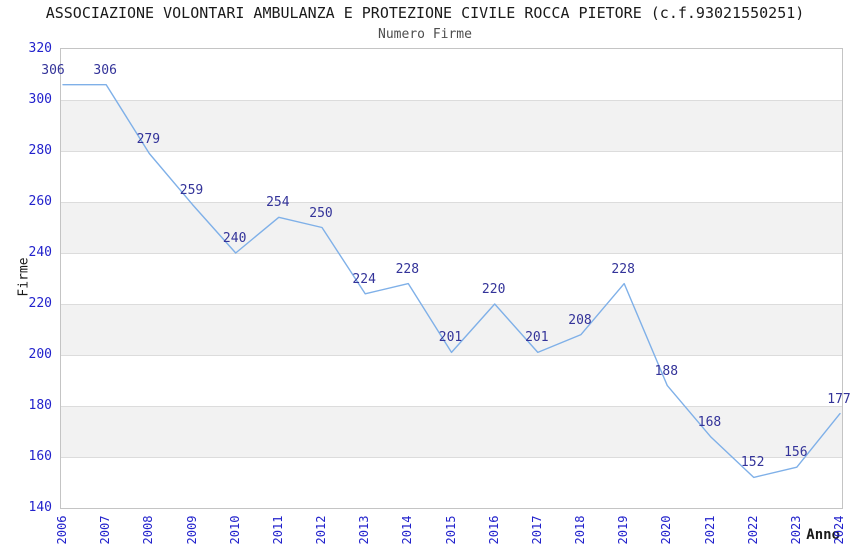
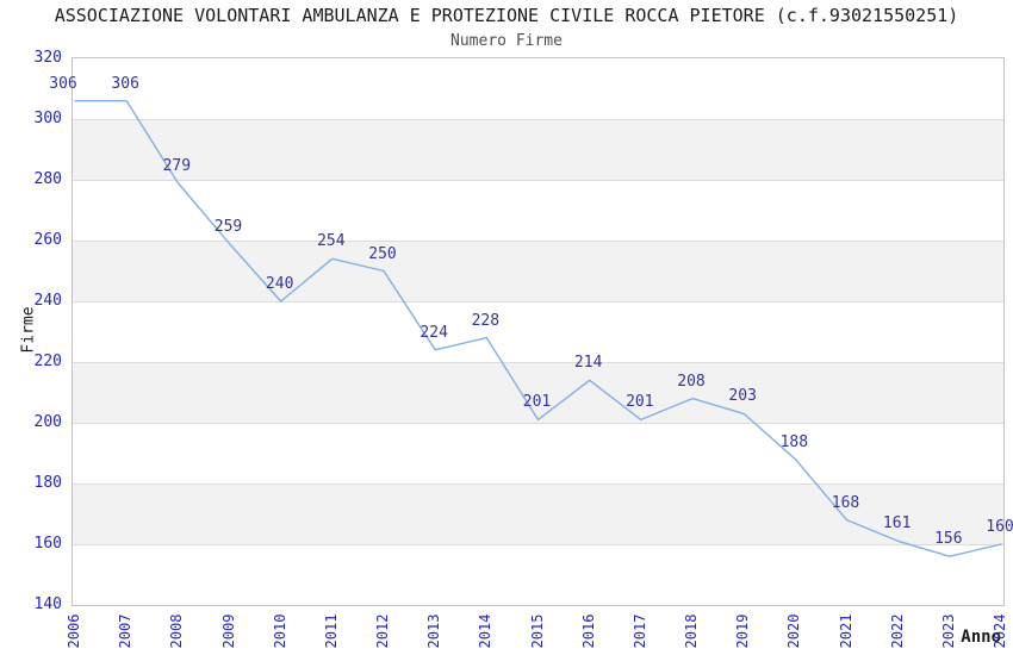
2016: 220 -> 214
2019: 228 -> 203
2022: 152 -> 161
2024: 177 -> 160
